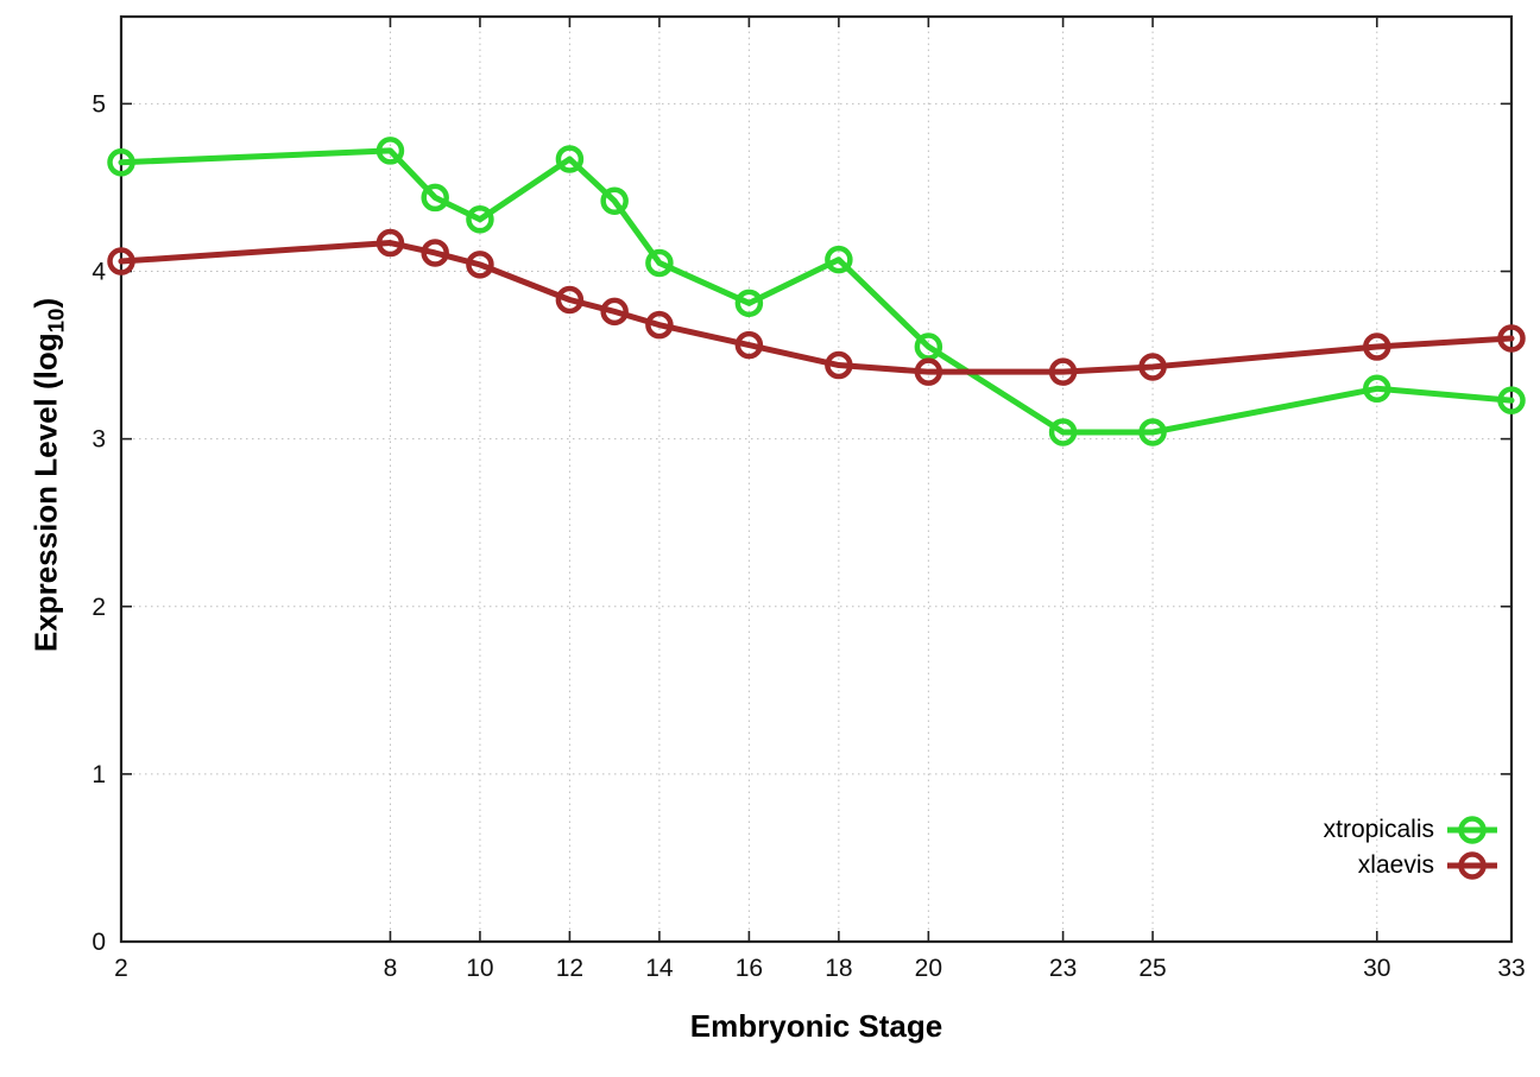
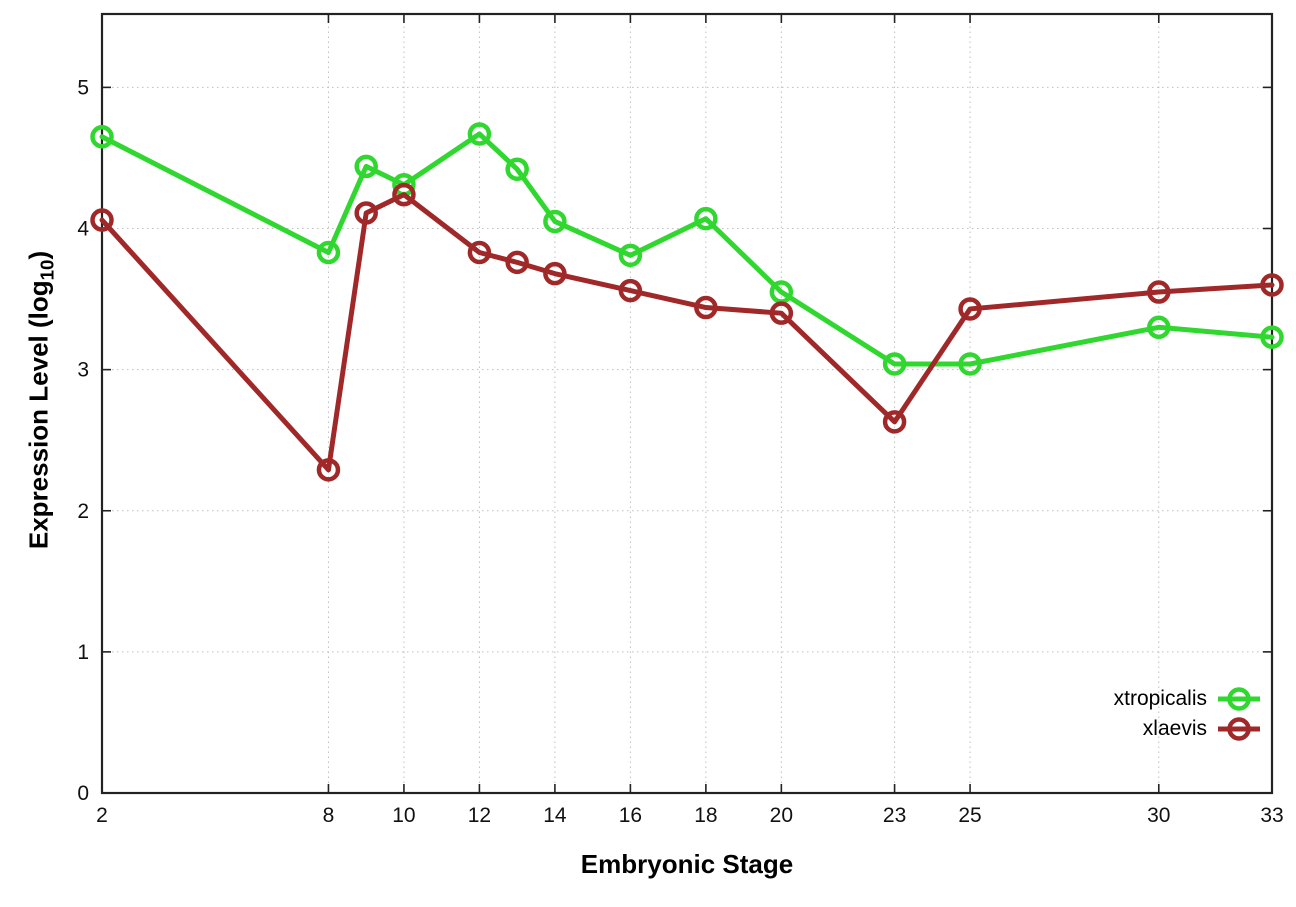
xtropicalis/8: 4.72 -> 3.83
xlaevis/8: 4.17 -> 2.29
xlaevis/10: 4.04 -> 4.24
xlaevis/23: 3.40 -> 2.63
